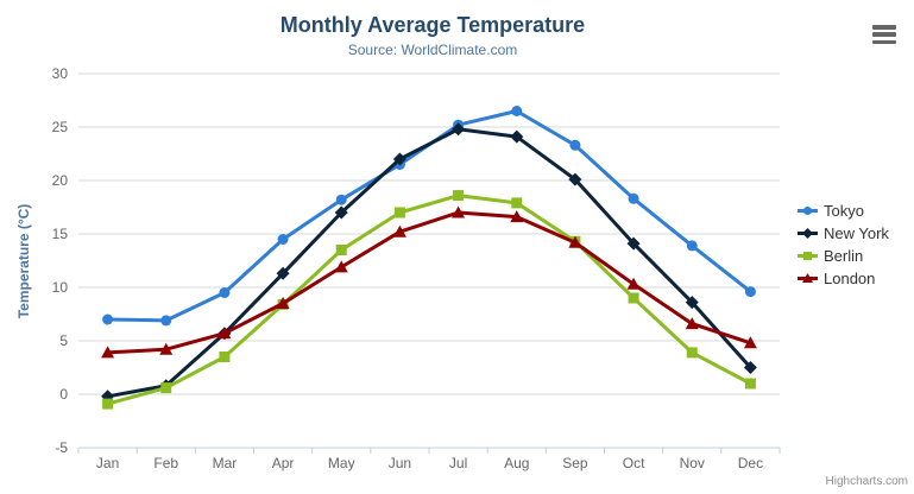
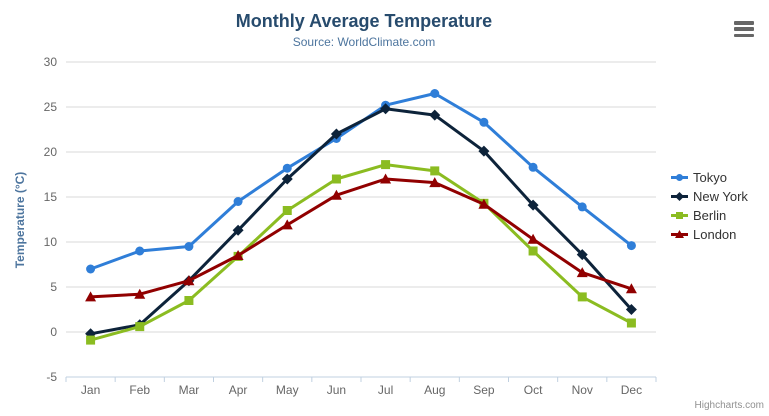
Tokyo/Feb: 7 -> 9
